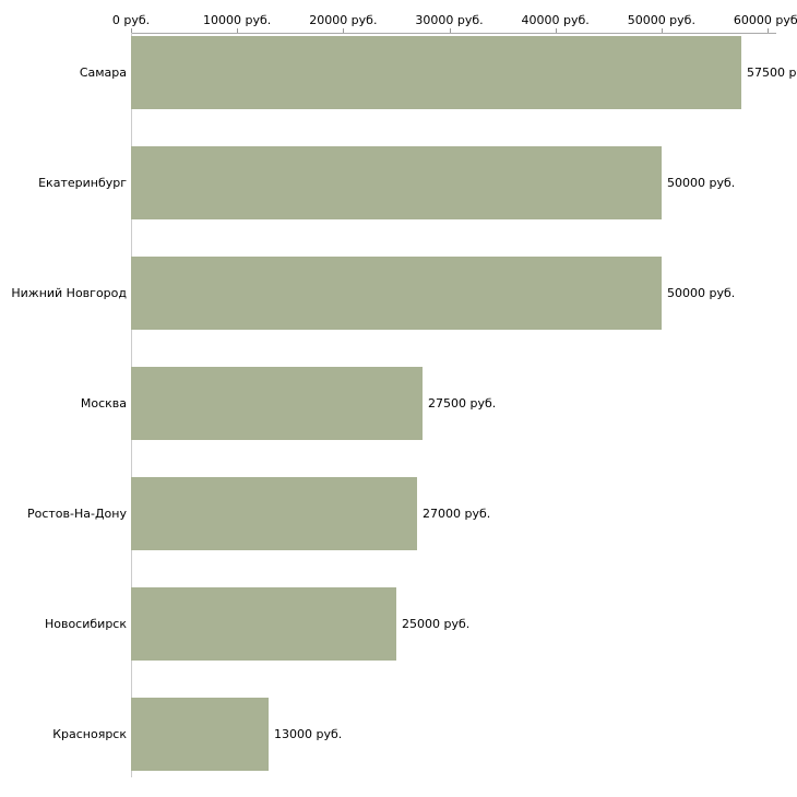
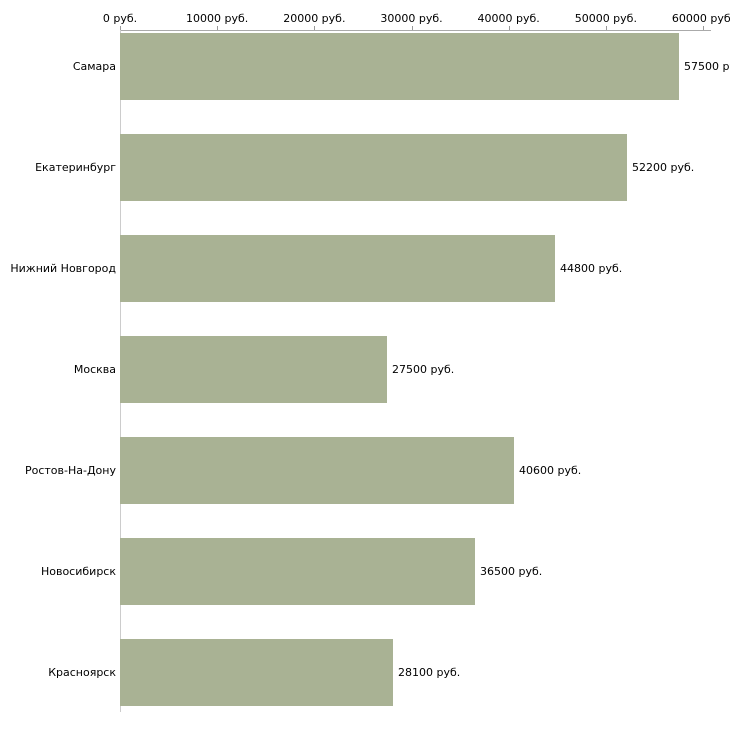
Екатеринбург: 50000 -> 52200
Нижний Новгород: 50000 -> 44800
Ростов-На-Дону: 27000 -> 40600
Новосибирск: 25000 -> 36500
Красноярск: 13000 -> 28100
